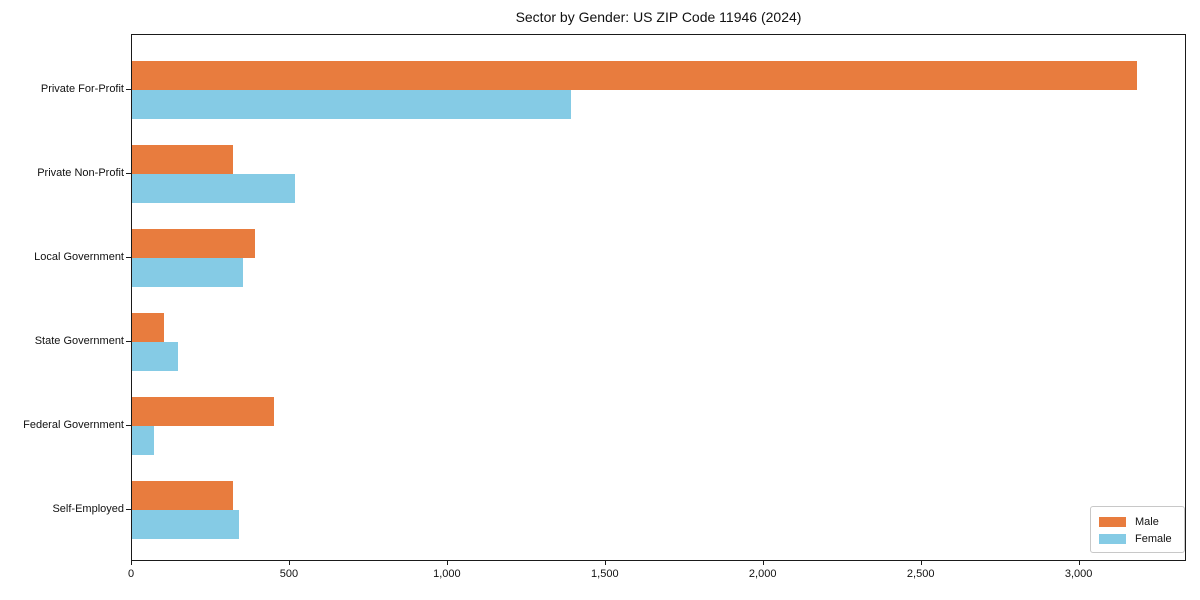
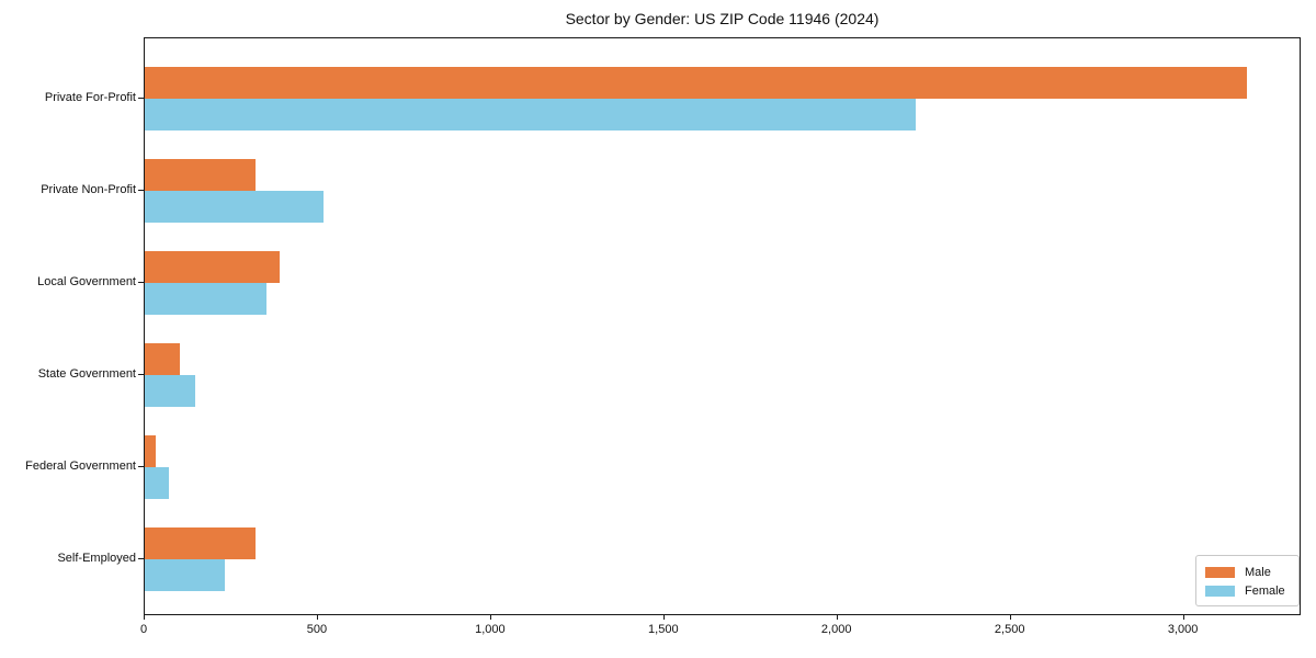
Female/Private For-Profit: 1390 -> 2220
Male/Federal Government: 450 -> 30
Female/Self-Employed: 340 -> 230
